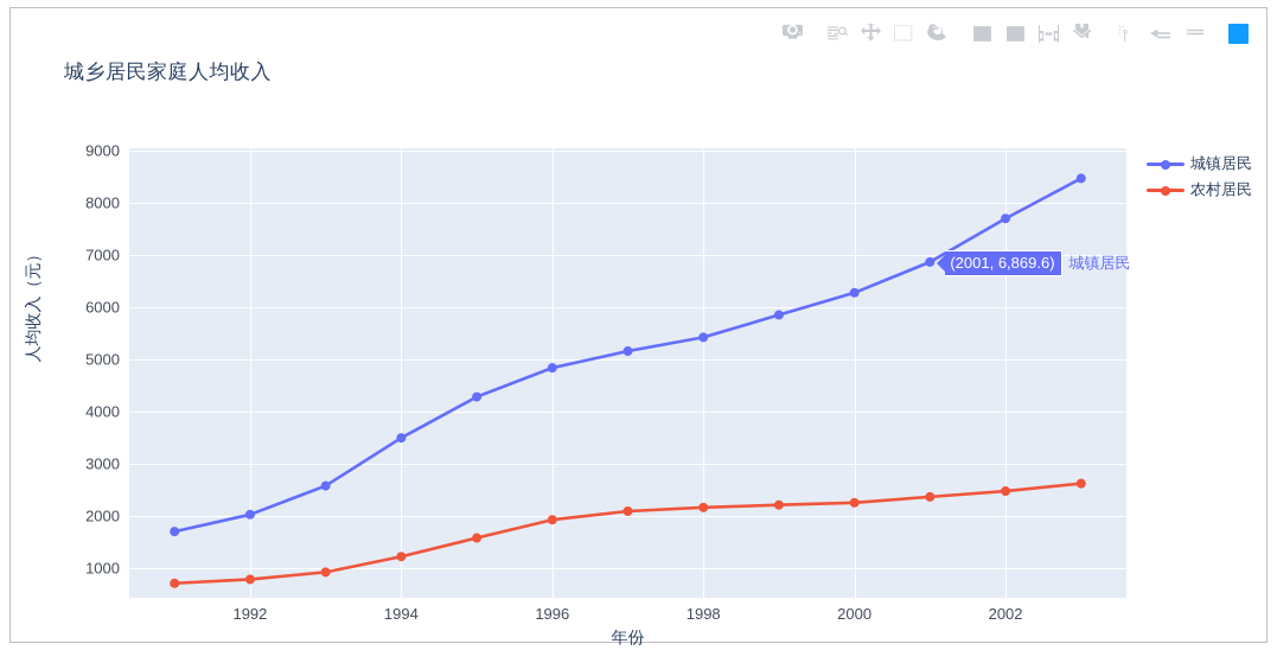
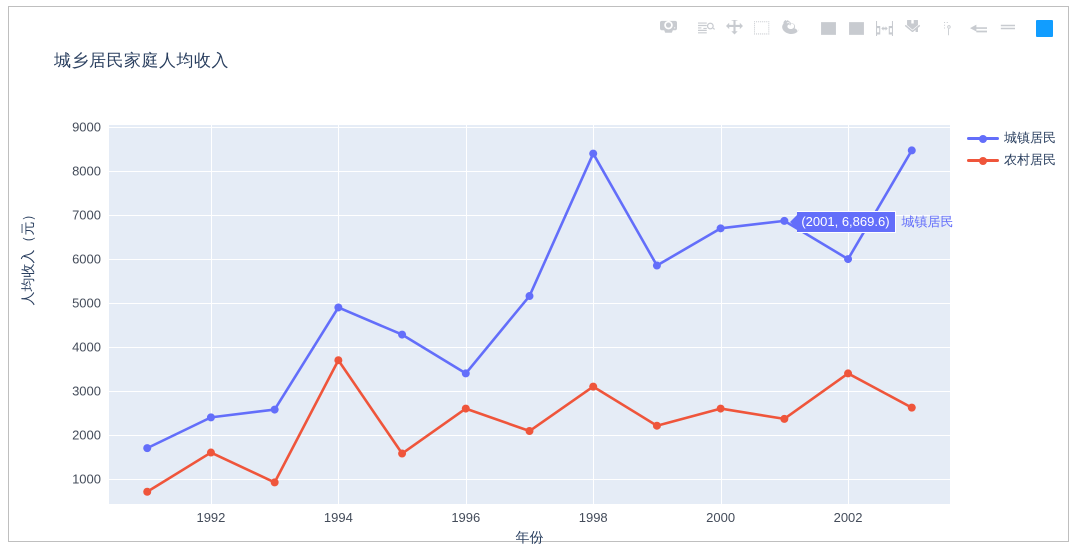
城镇居民/1992: 2000 -> 2400
农村居民/1992: 800 -> 1600
城镇居民/1994: 3500 -> 4900
农村居民/1994: 1200 -> 3700
城镇居民/1996: 4800 -> 3400
农村居民/1996: 1900 -> 2600
城镇居民/1998: 5400 -> 8400
农村居民/1998: 2200 -> 3100
城镇居民/2000: 6300 -> 6700
农村居民/2000: 2300 -> 2600
城镇居民/2002: 7700 -> 6000
农村居民/2002: 2500 -> 3400
